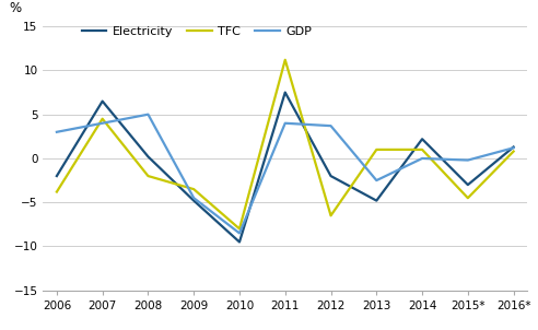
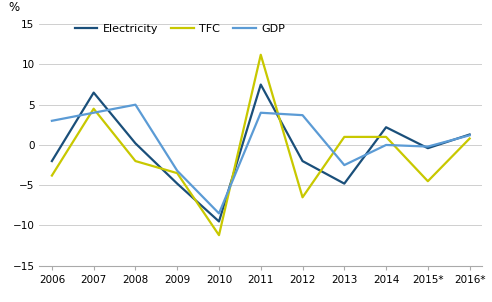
GDP/2009: -4.5 -> -3.2
TFC/2010: -8.0 -> -11.2
Electricity/2015*: -3.0 -> -0.4
